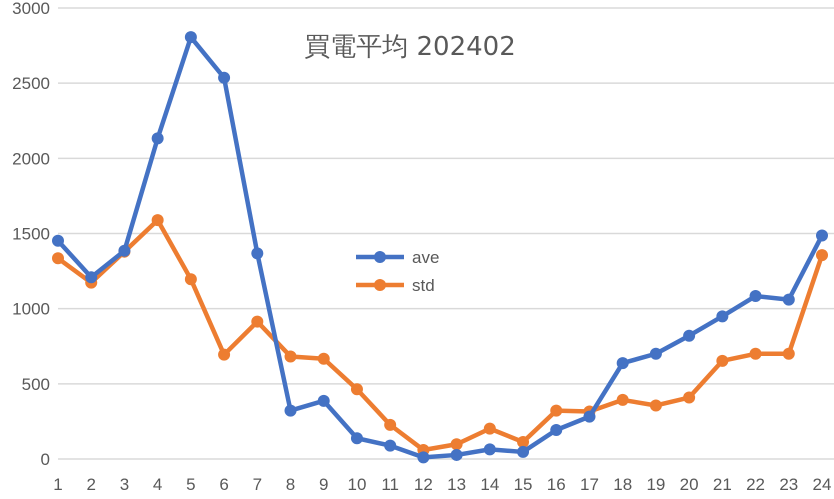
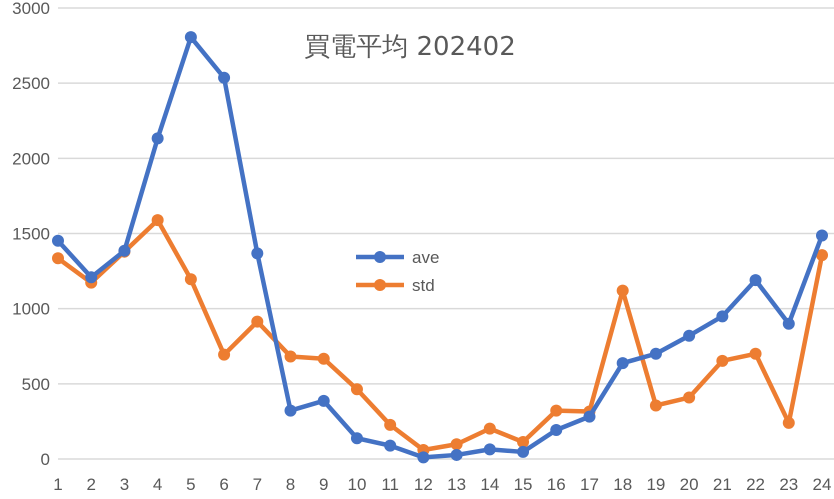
std/18: 390 -> 1120
ave/22: 1080 -> 1190
ave/23: 1060 -> 900
std/23: 700 -> 240
